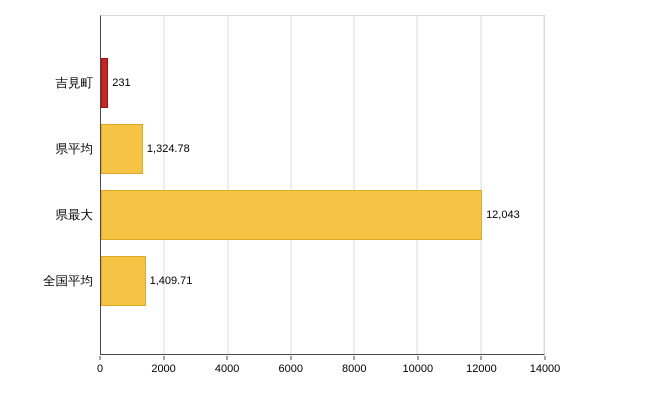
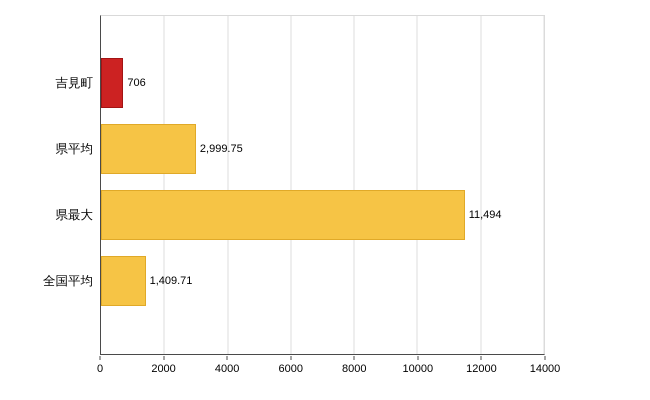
吉見町: 231 -> 706
県平均: 1,324.78 -> 2,999.75
県最大: 12,043 -> 11,494
